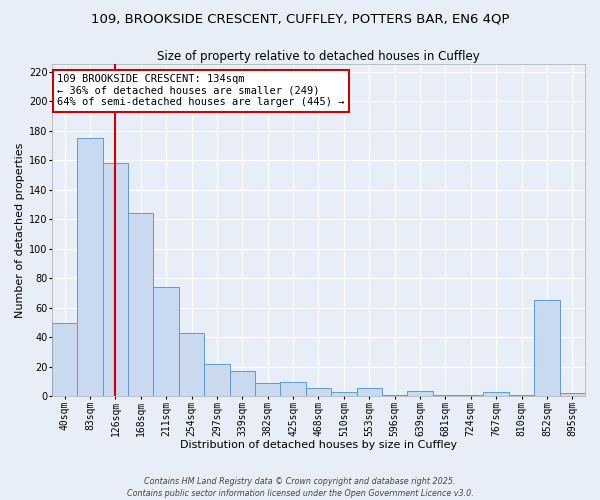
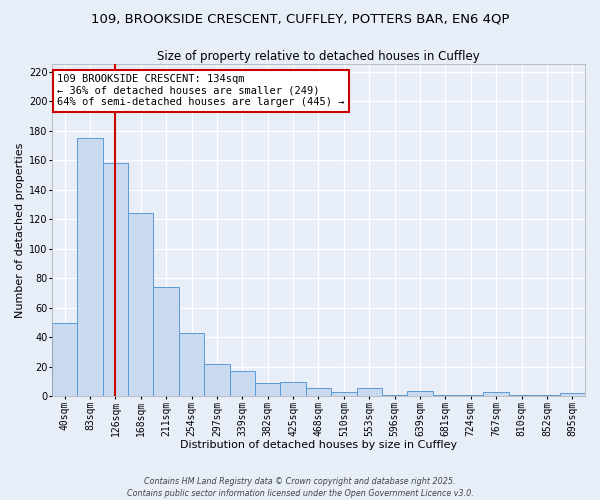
852sqm: 65 -> 1
